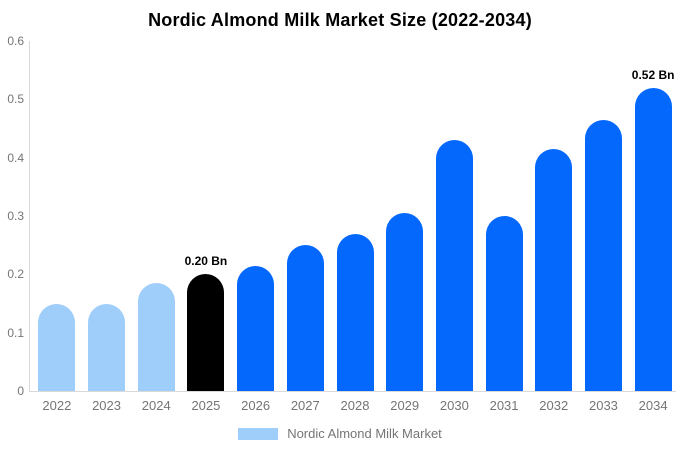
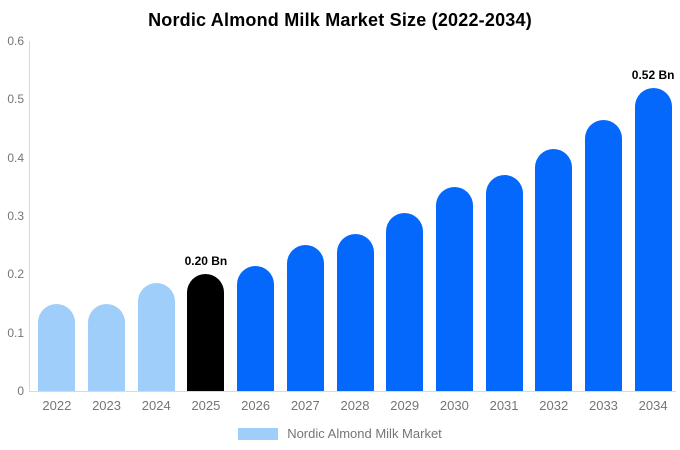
2030: 0.43 -> 0.35
2031: 0.30 -> 0.37
